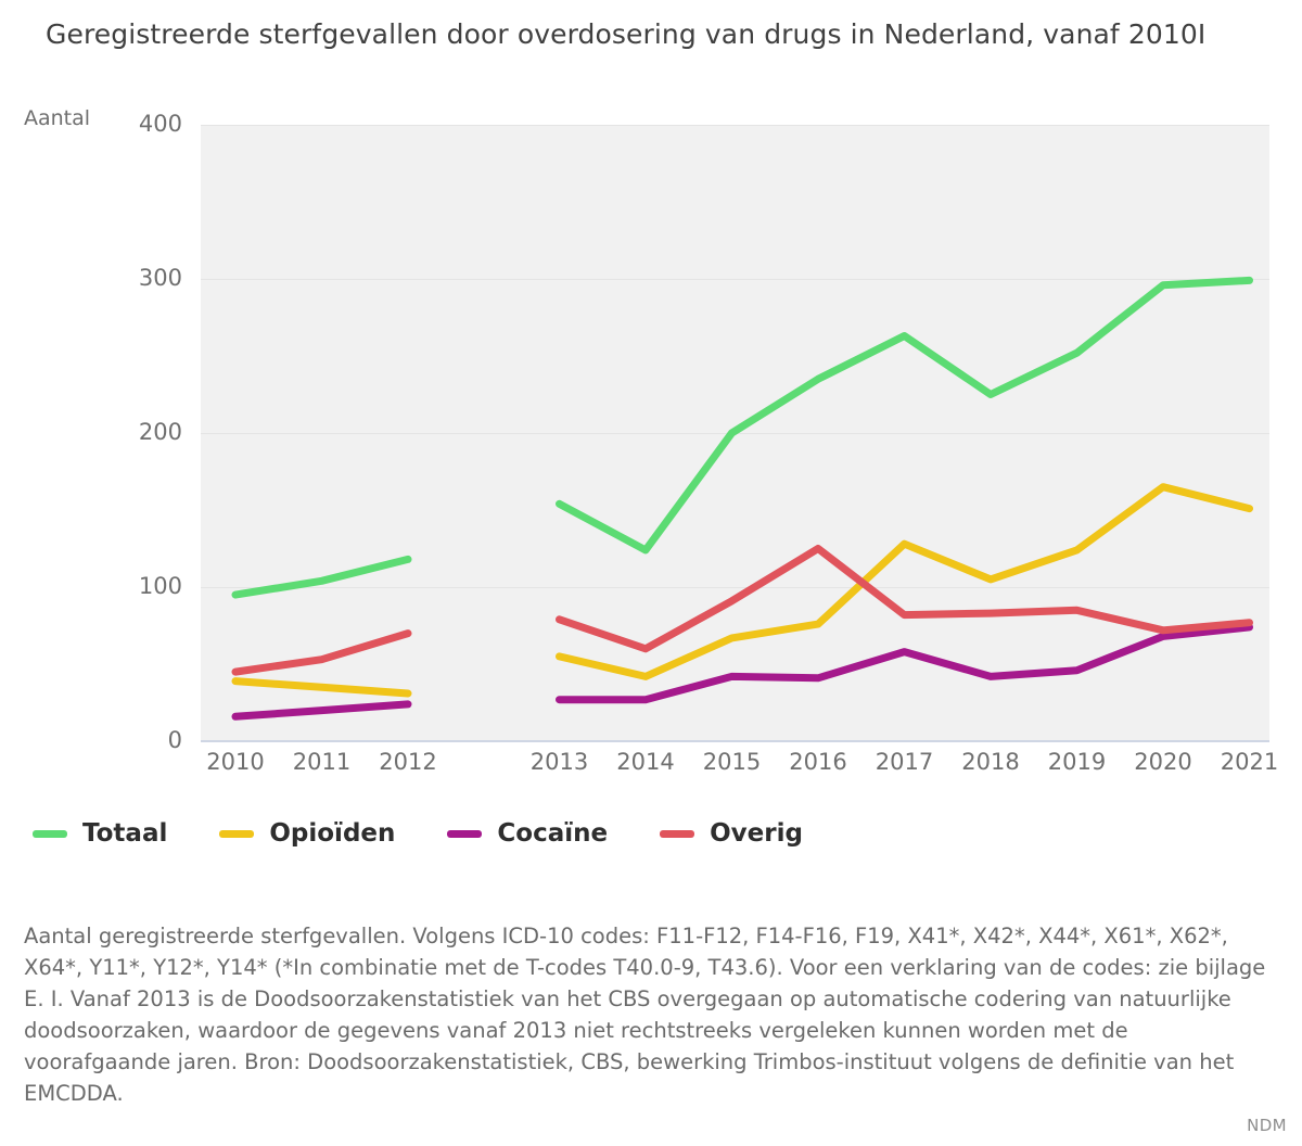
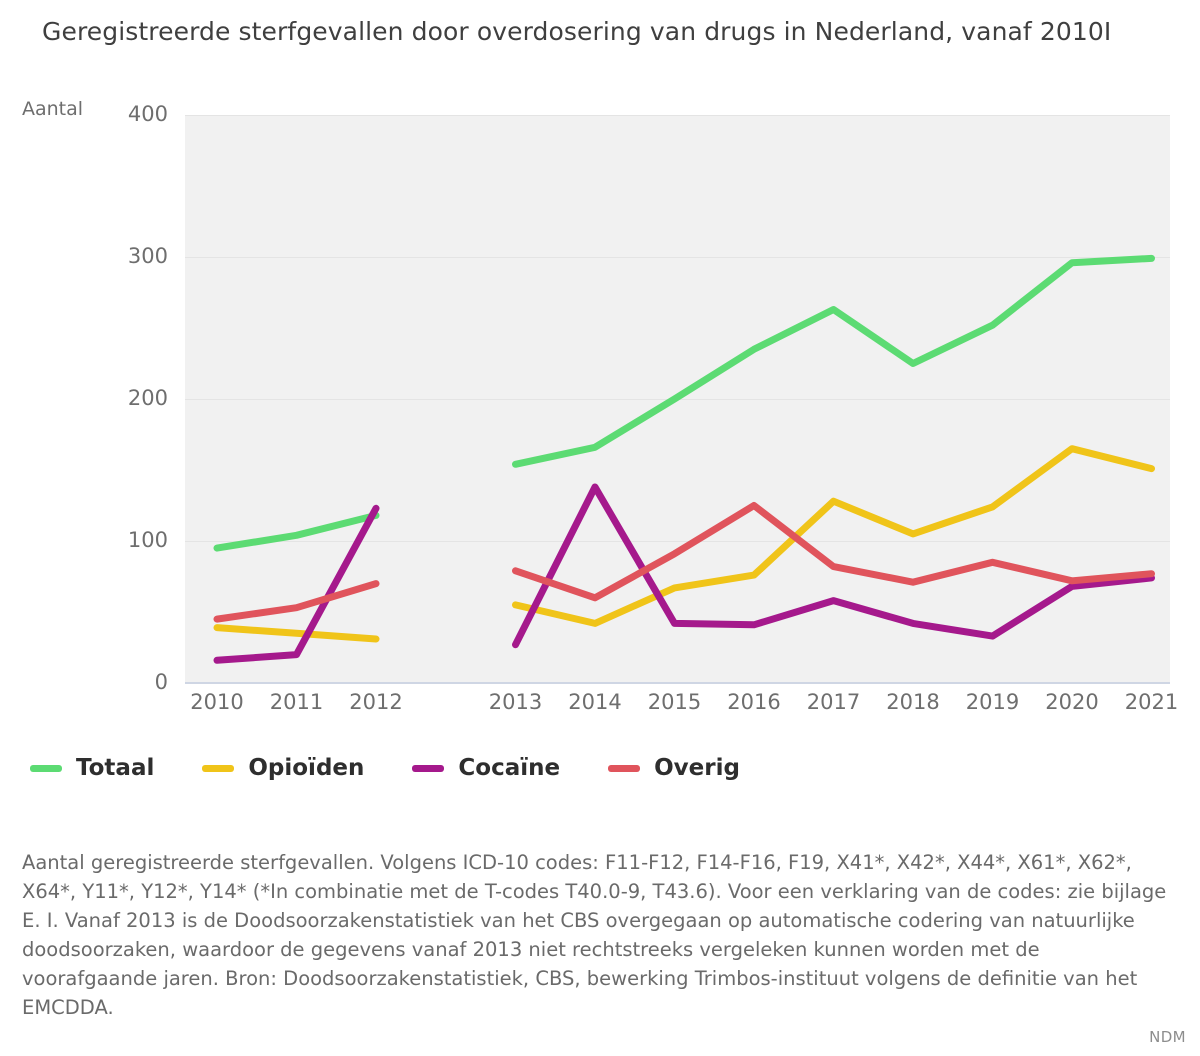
Cocaïne/2012: 24 -> 123
Totaal/2014: 124 -> 166
Cocaïne/2014: 27 -> 138
Overig/2018: 83 -> 71
Cocaïne/2019: 46 -> 33
